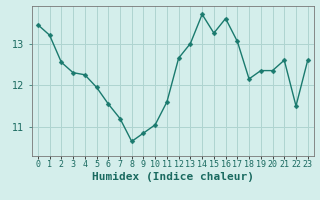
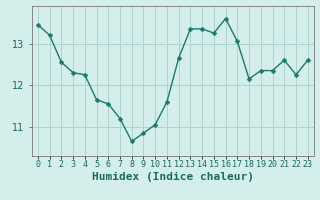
5: 11.95 -> 11.65
13: 13.00 -> 13.35
14: 13.70 -> 13.35
22: 11.50 -> 12.25
